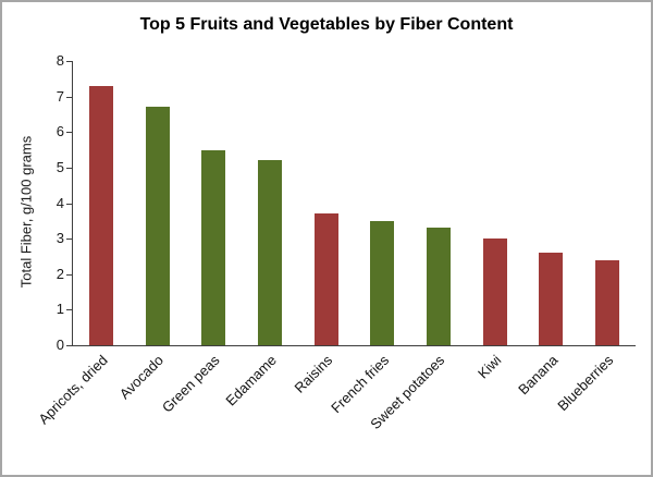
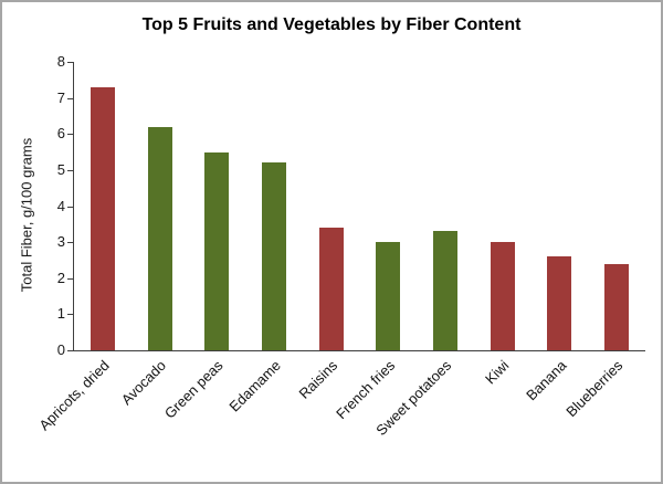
Avocado: 6.7 -> 6.2
Raisins: 3.7 -> 3.4
French fries: 3.5 -> 3.0
